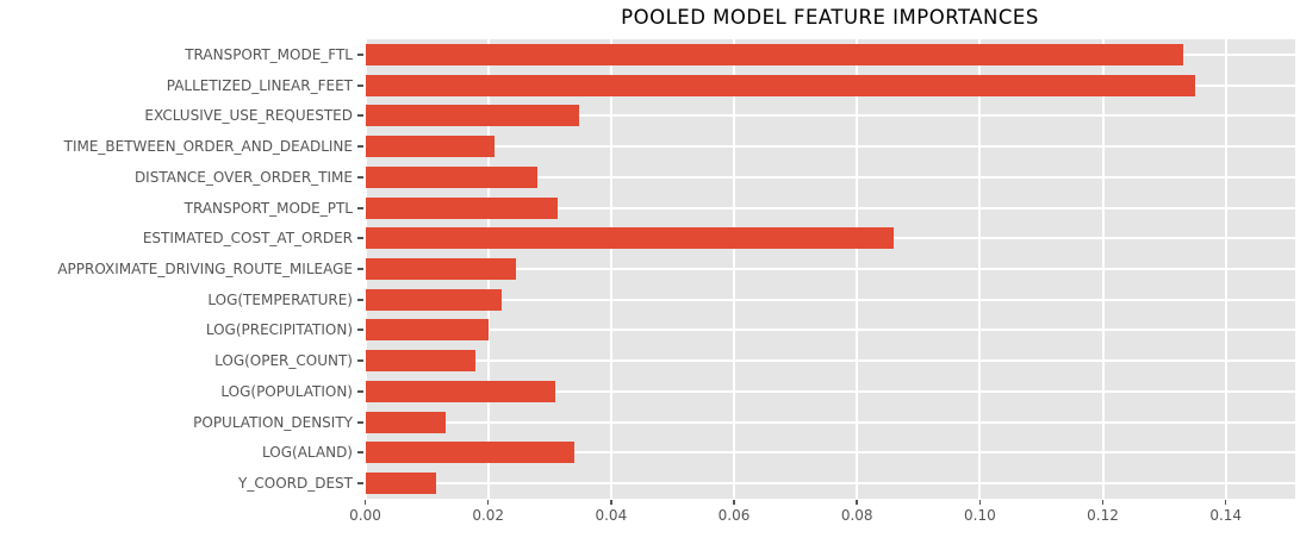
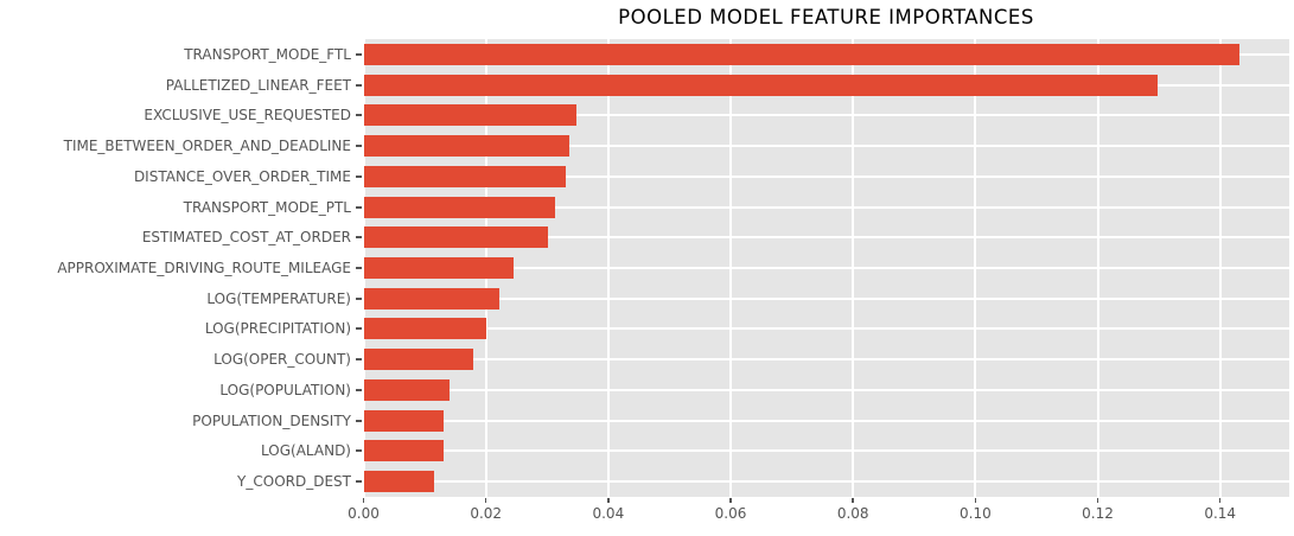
TRANSPORT_MODE_FTL: 0.133 -> 0.143
PALLETIZED_LINEAR_FEET: 0.135 -> 0.130
TIME_BETWEEN_ORDER_AND_DEADLINE: 0.021 -> 0.034
DISTANCE_OVER_ORDER_TIME: 0.028 -> 0.033
ESTIMATED_COST_AT_ORDER: 0.086 -> 0.030
LOG(POPULATION): 0.031 -> 0.014
LOG(ALAND): 0.034 -> 0.013
